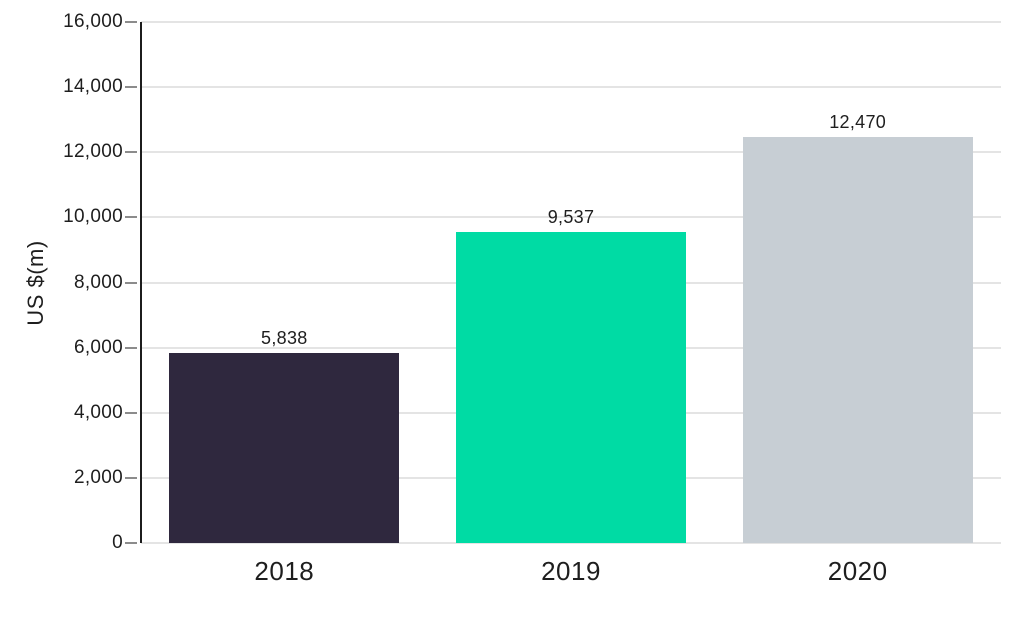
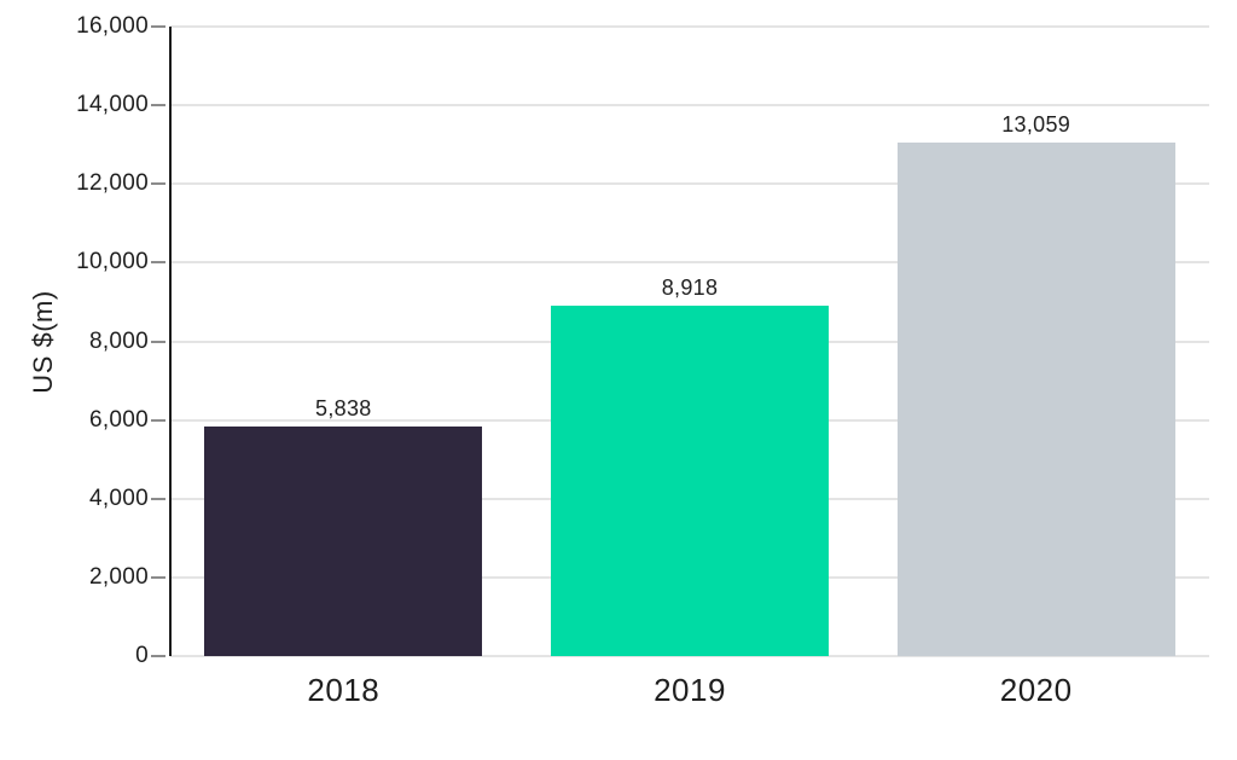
2019: 9,537 -> 8,918
2020: 12,470 -> 13,059
